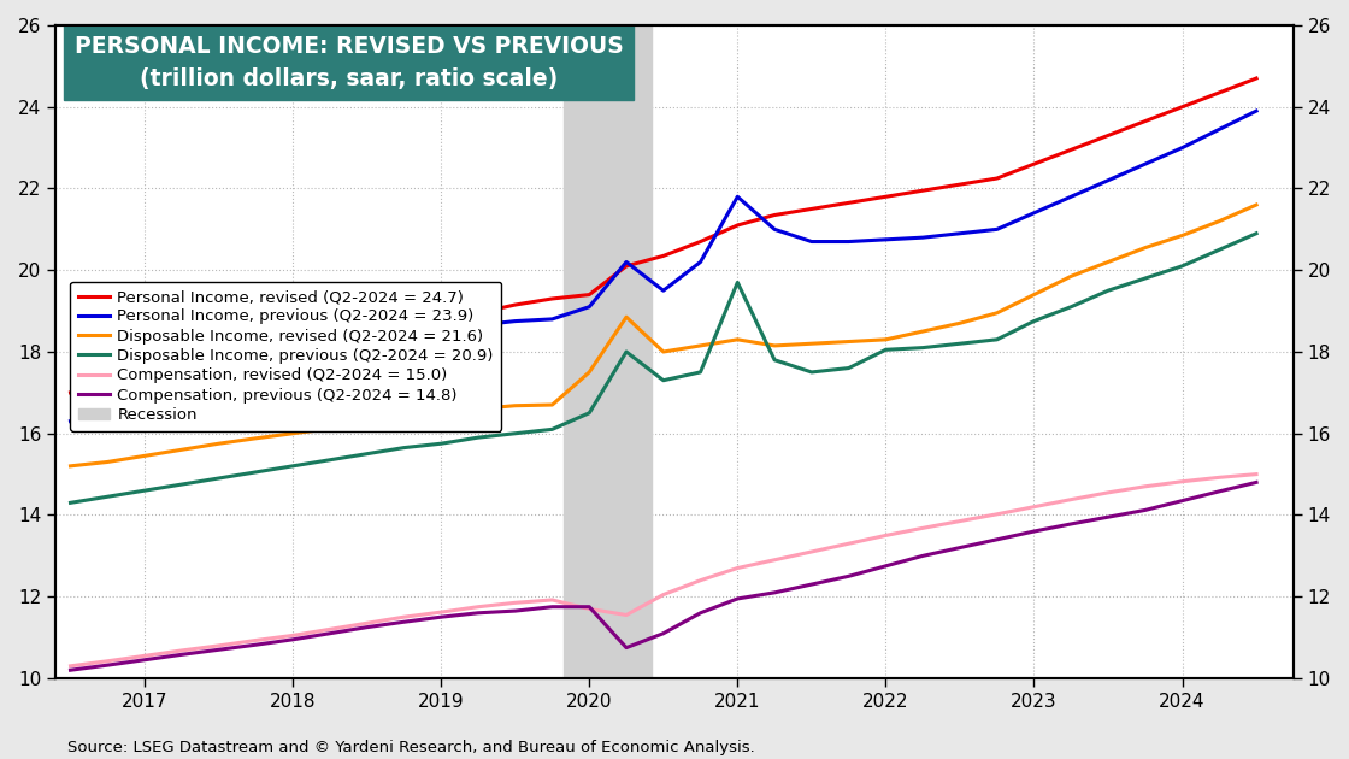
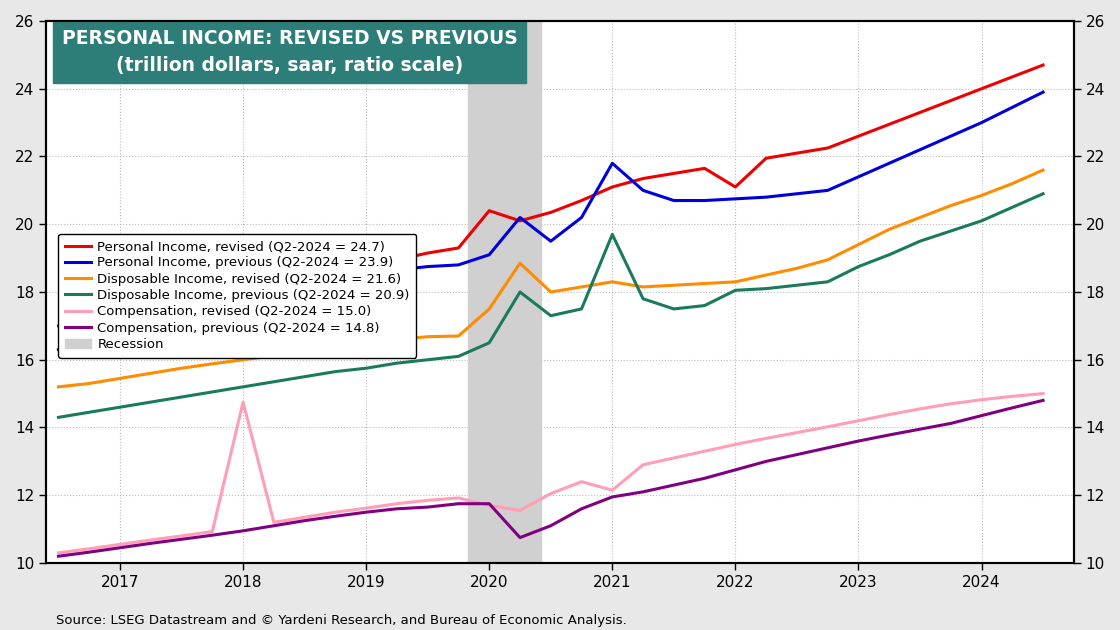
Compensation, revised (Q2-2024 = 15.0)/2018: 11.05 -> 14.75
Personal Income, revised (Q2-2024 = 24.7)/2020: 19.40 -> 20.40
Compensation, revised (Q2-2024 = 15.0)/2021: 12.70 -> 12.15
Personal Income, revised (Q2-2024 = 24.7)/2022: 21.80 -> 21.10
